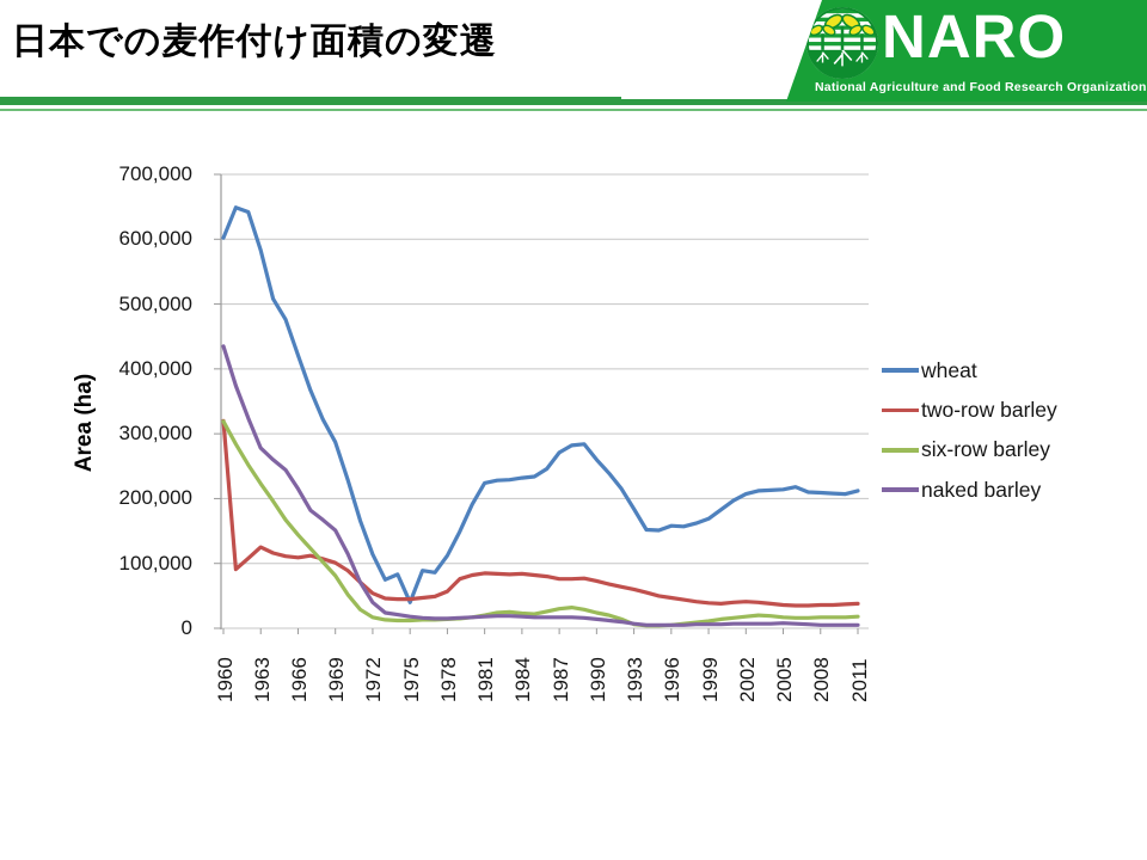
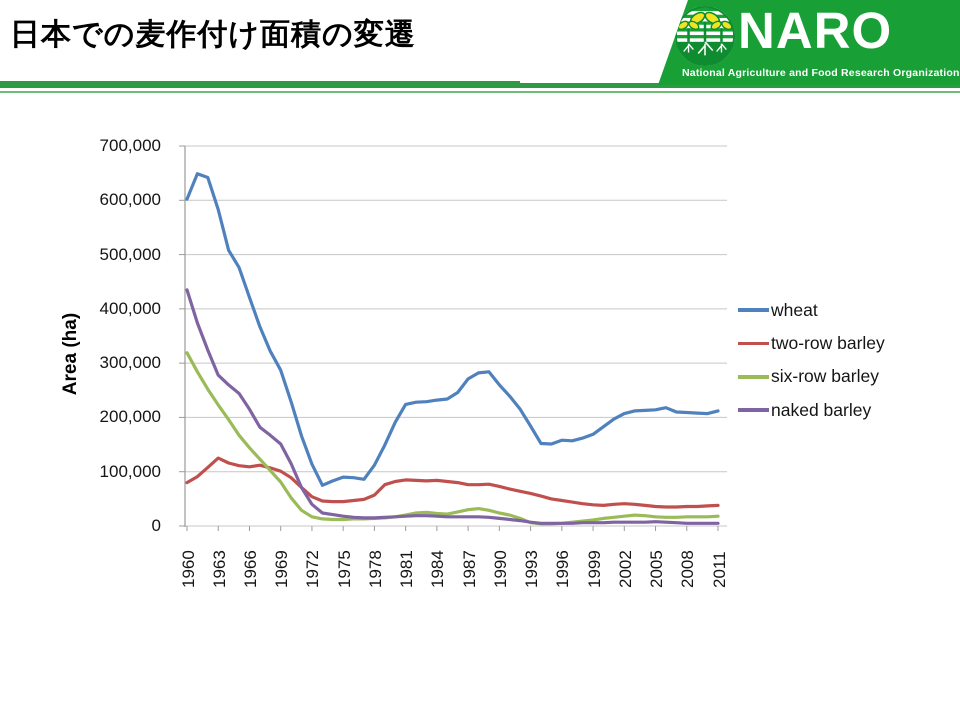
two-row barley/1960: 320000 -> 80000
wheat/1975: 40000 -> 90000
